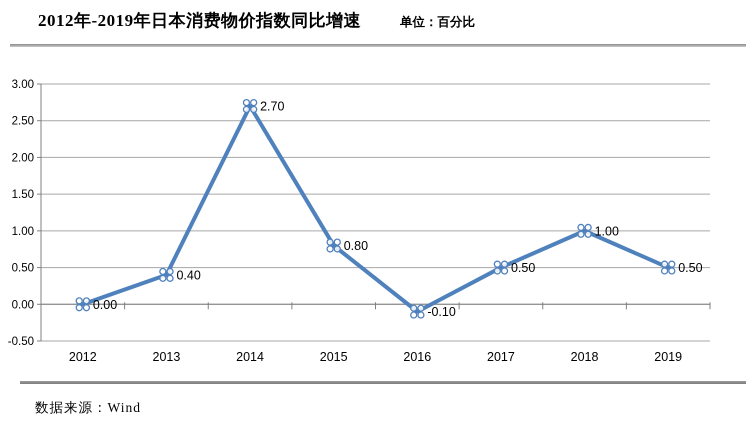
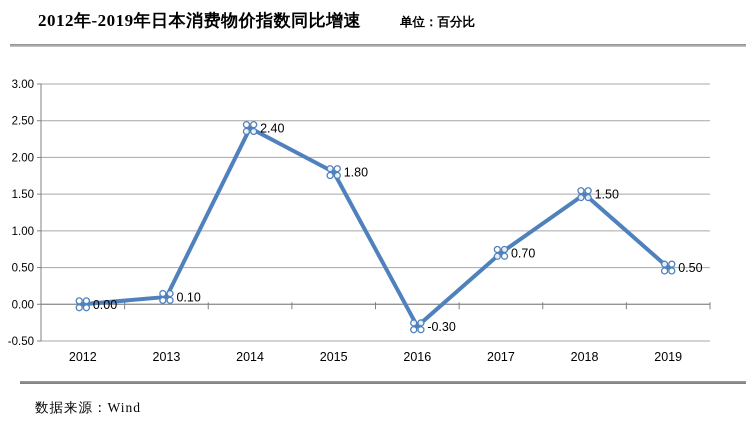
2013: 0.40 -> 0.10
2014: 2.70 -> 2.40
2015: 0.80 -> 1.80
2016: -0.10 -> -0.30
2017: 0.50 -> 0.70
2018: 1.00 -> 1.50
